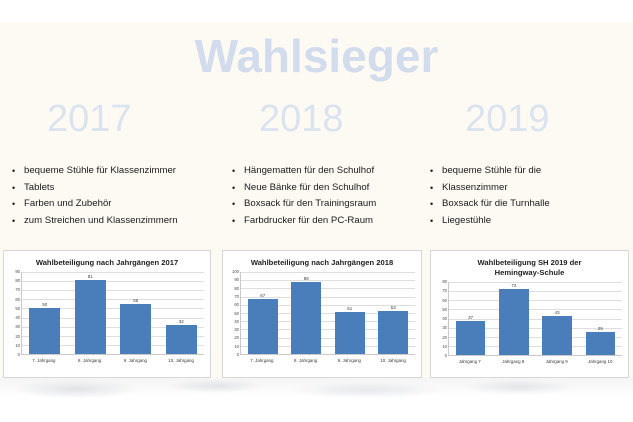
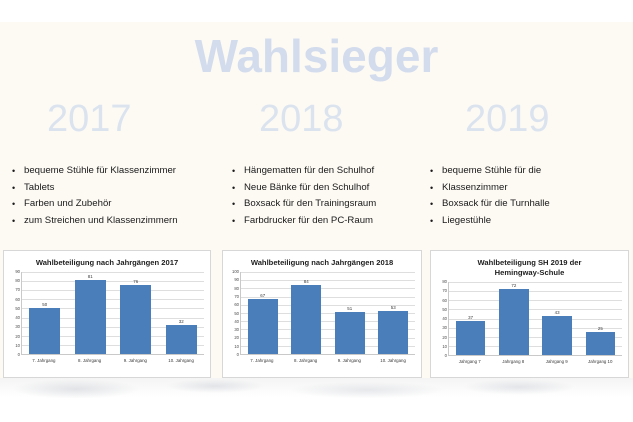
Wahlbeteiligung nach Jahrgängen 2017/9. Jahrgang: 55 -> 76
Wahlbeteiligung nach Jahrgängen 2018/8. Jahrgang: 88 -> 84
